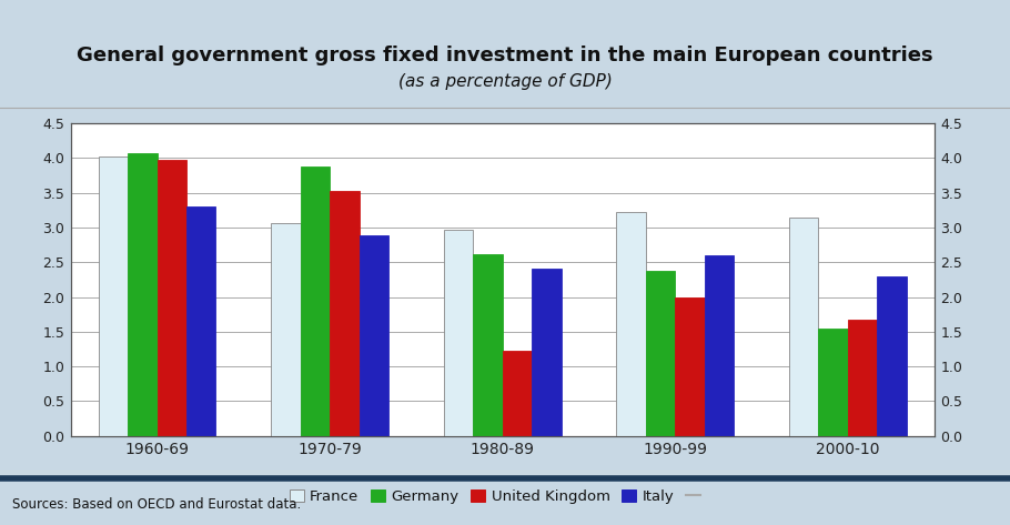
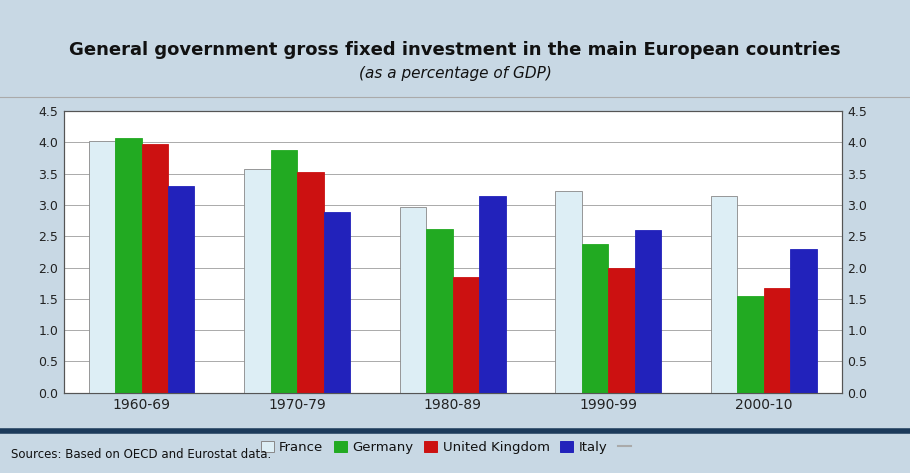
France/1970-79: 3.06 -> 3.57
United Kingdom/1980-89: 1.22 -> 1.85
Italy/1980-89: 2.40 -> 3.15
